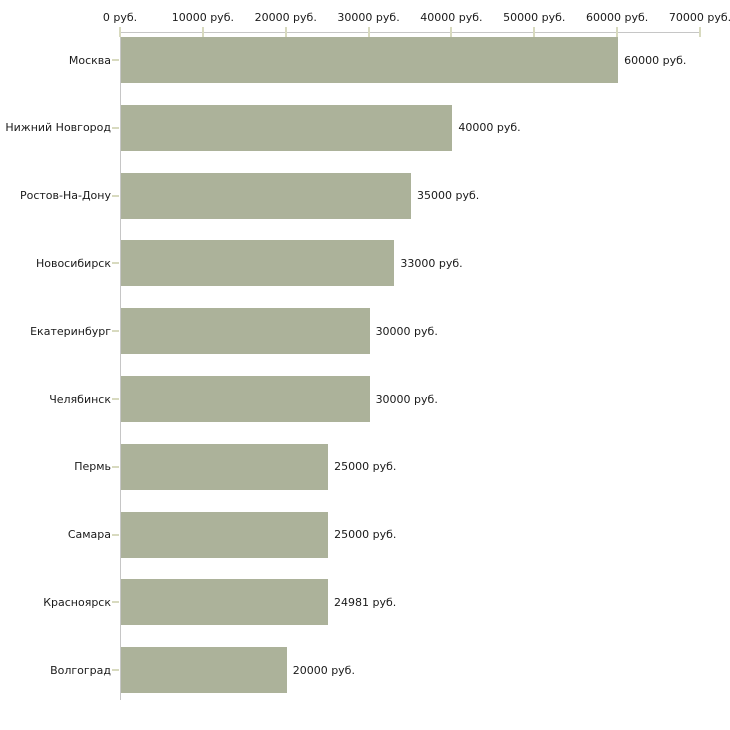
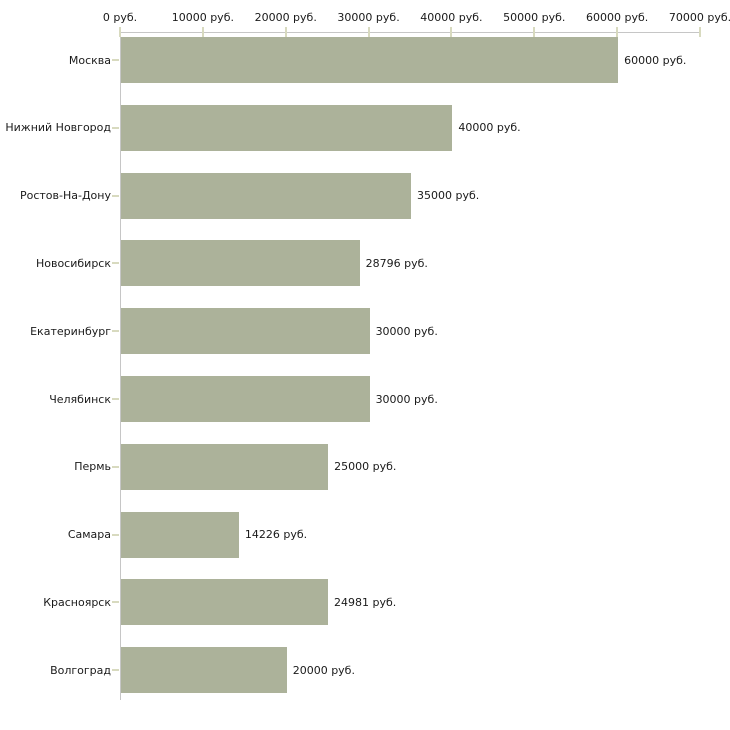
Новосибирск: 33000 -> 28796
Самара: 25000 -> 14226
